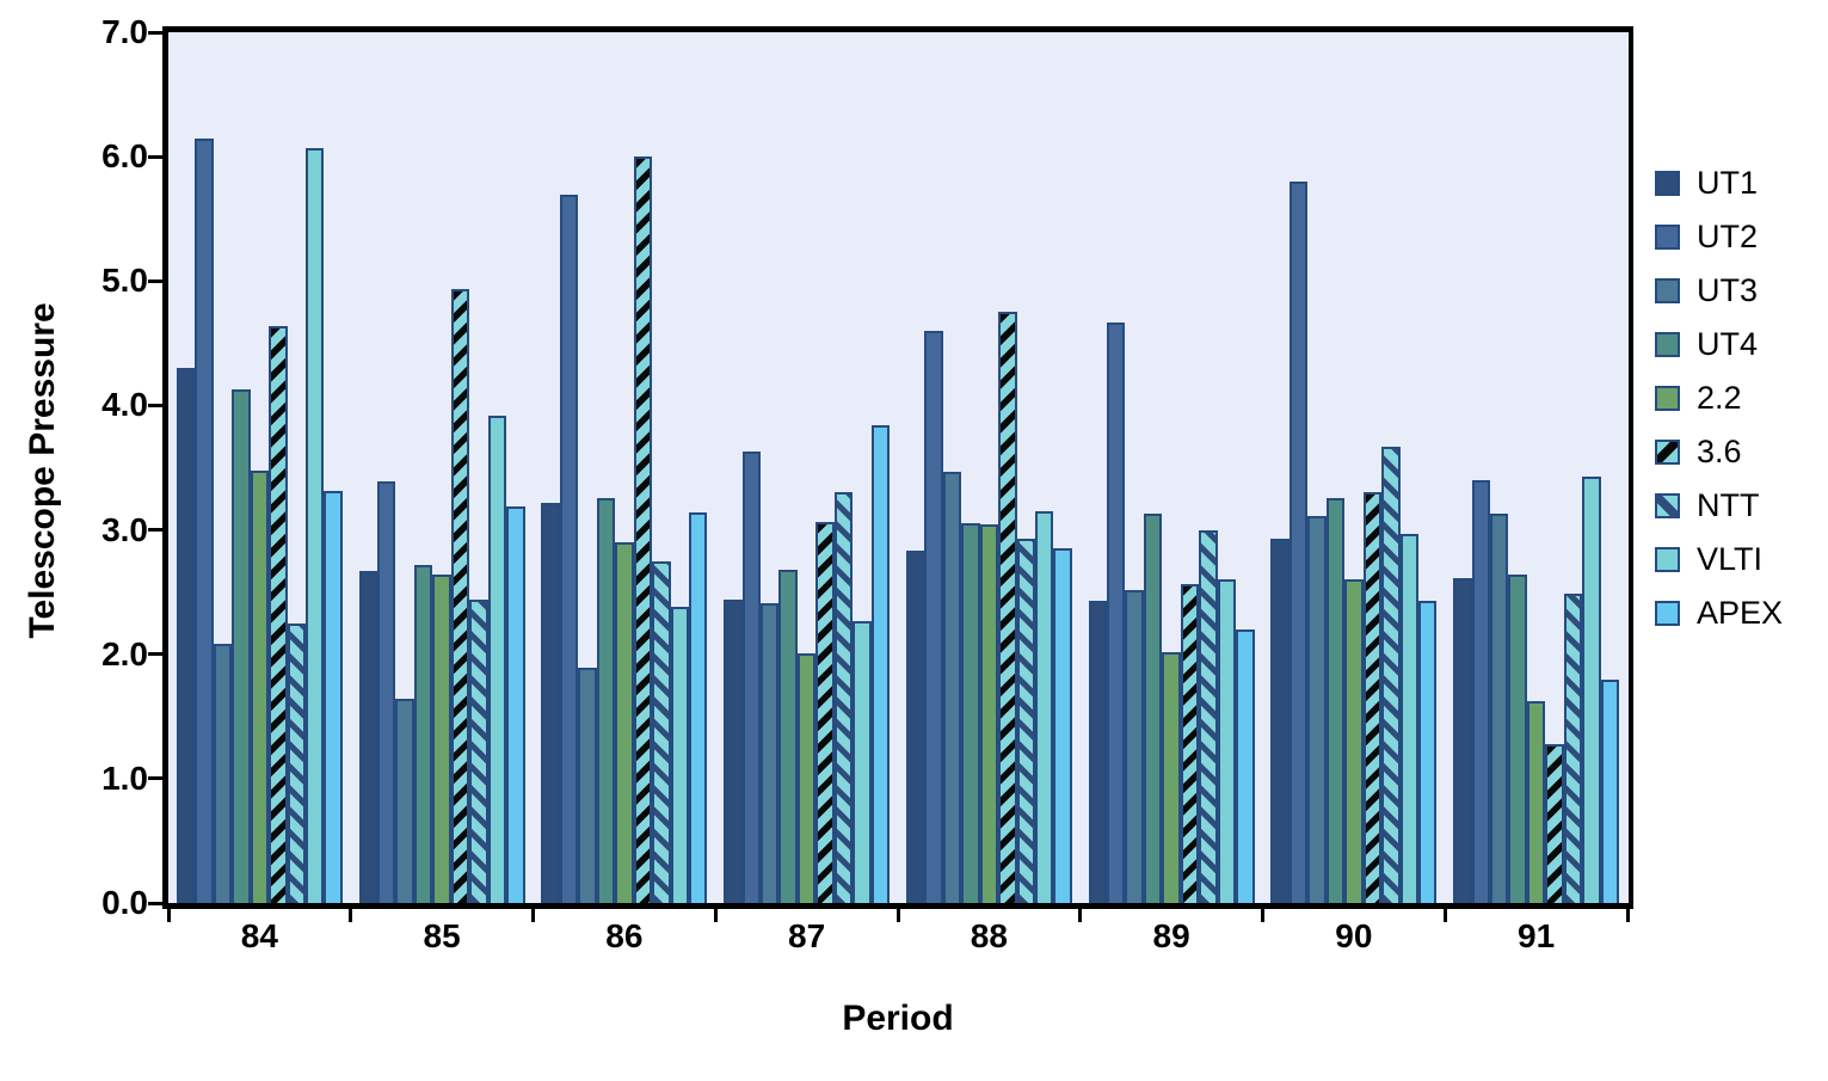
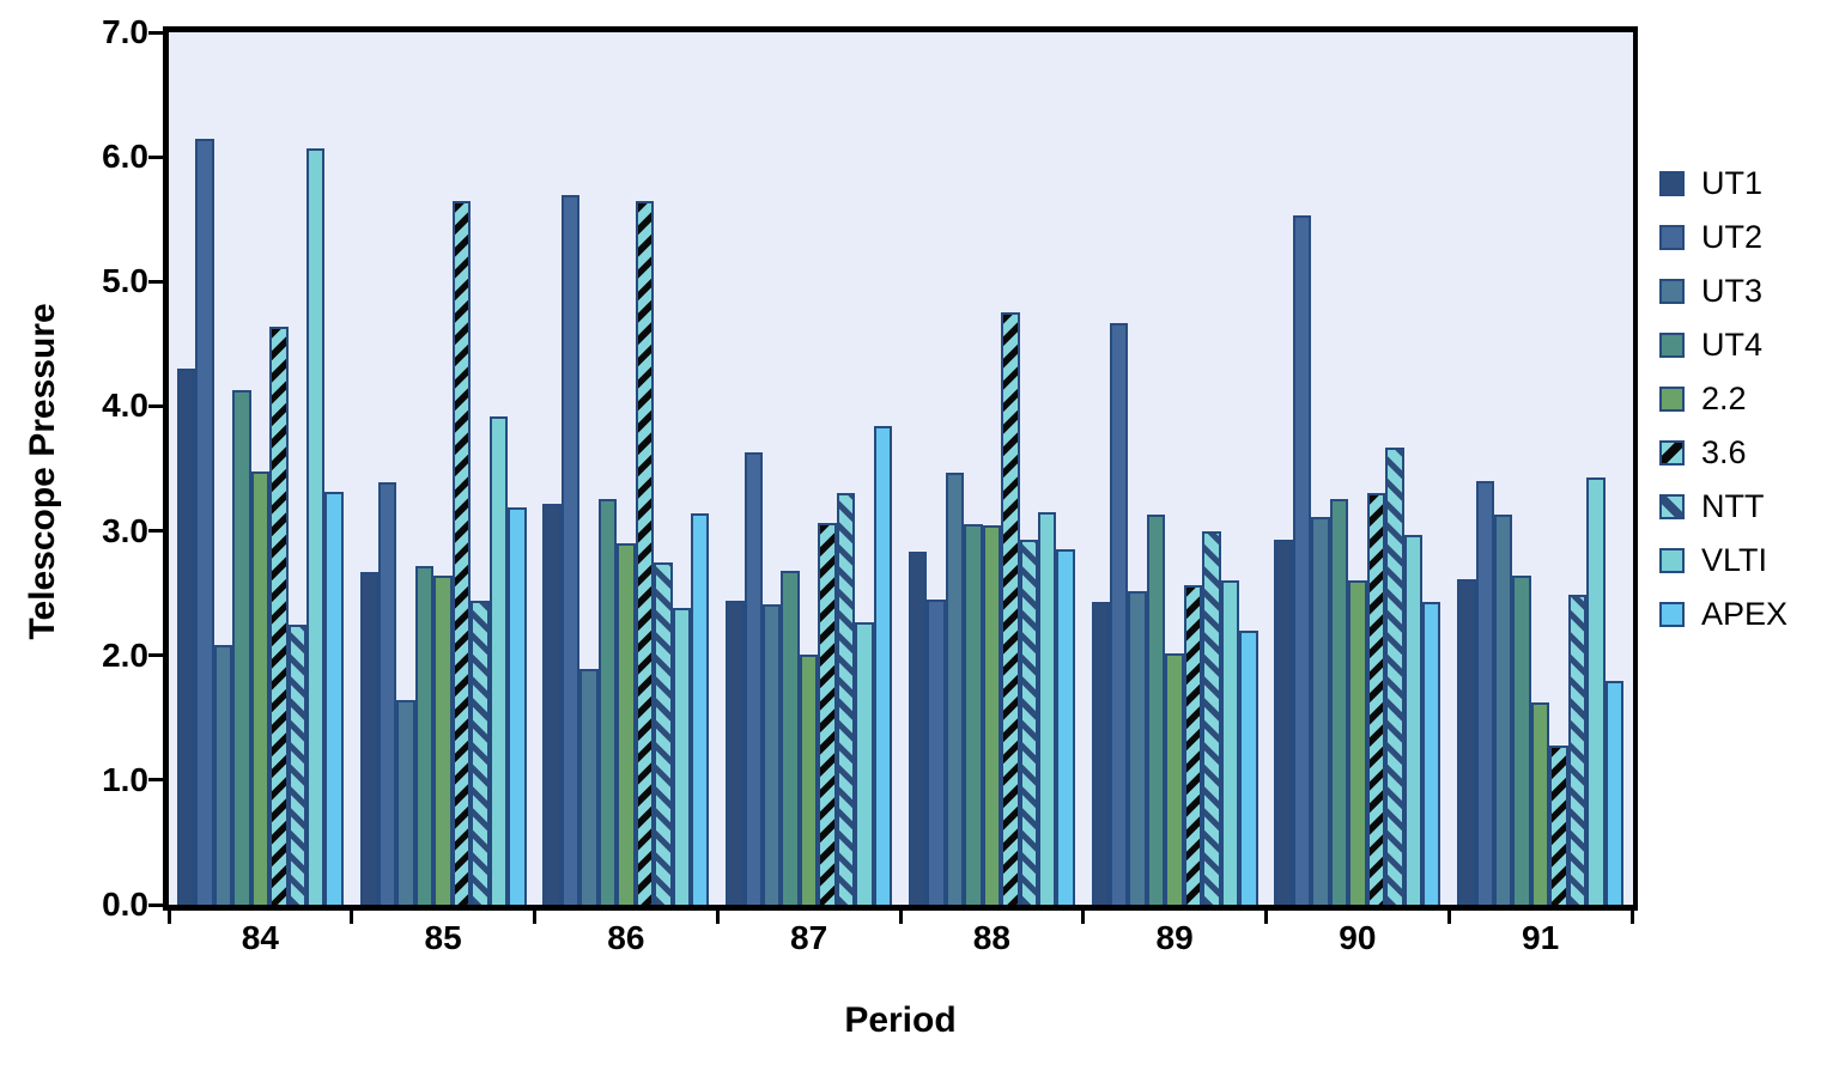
3.6/85: 4.94 -> 5.65
3.6/86: 6.00 -> 5.65
UT2/88: 4.60 -> 2.45
UT2/90: 5.80 -> 5.53
